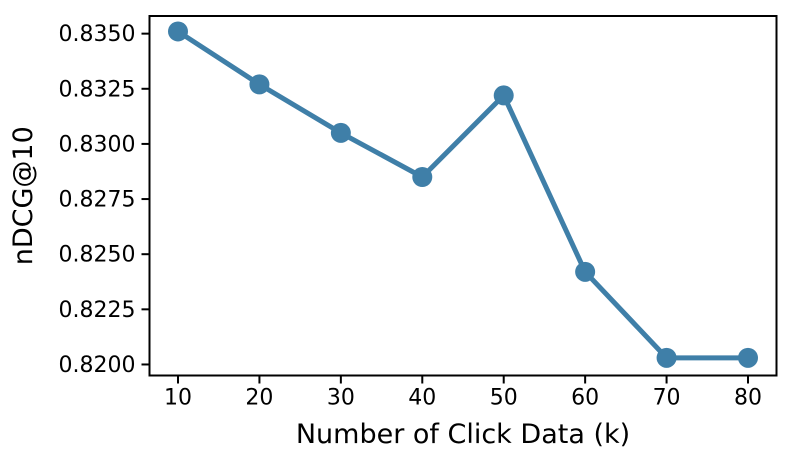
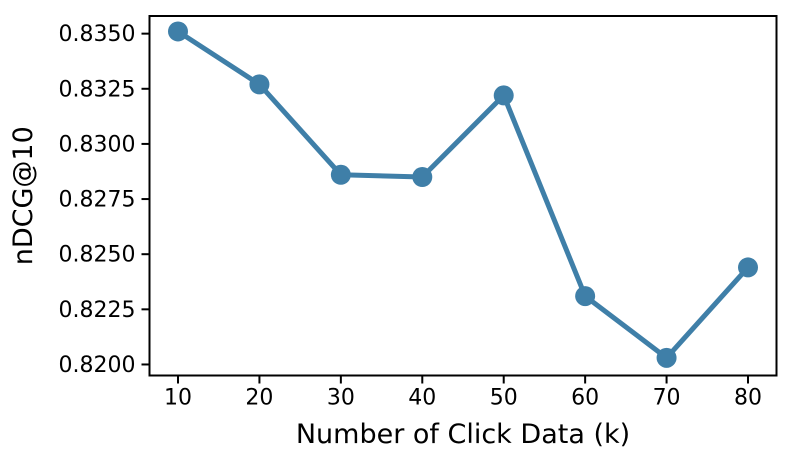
30: 0.8305 -> 0.8286
60: 0.8242 -> 0.8231
80: 0.8203 -> 0.8244
